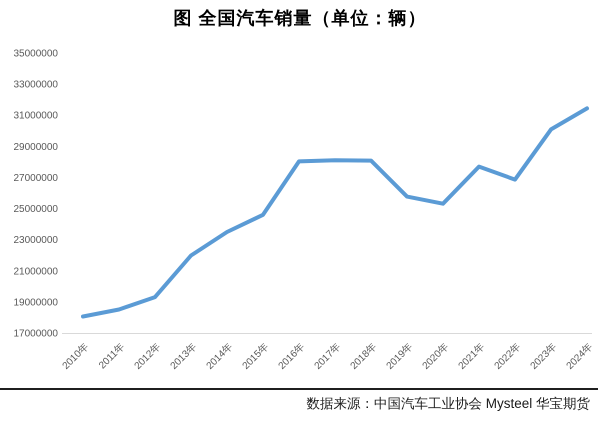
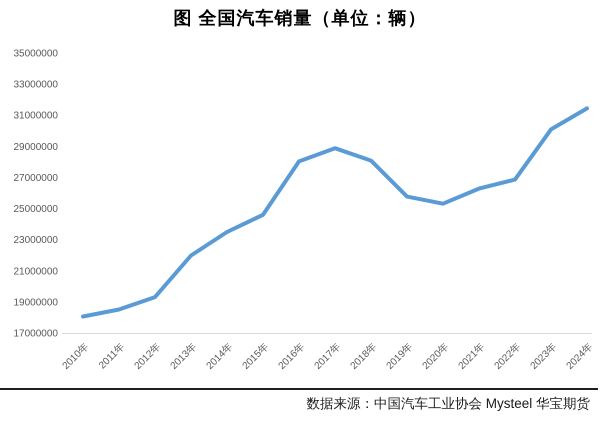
2017年: 28100000 -> 28900000
2021年: 27700000 -> 26300000
